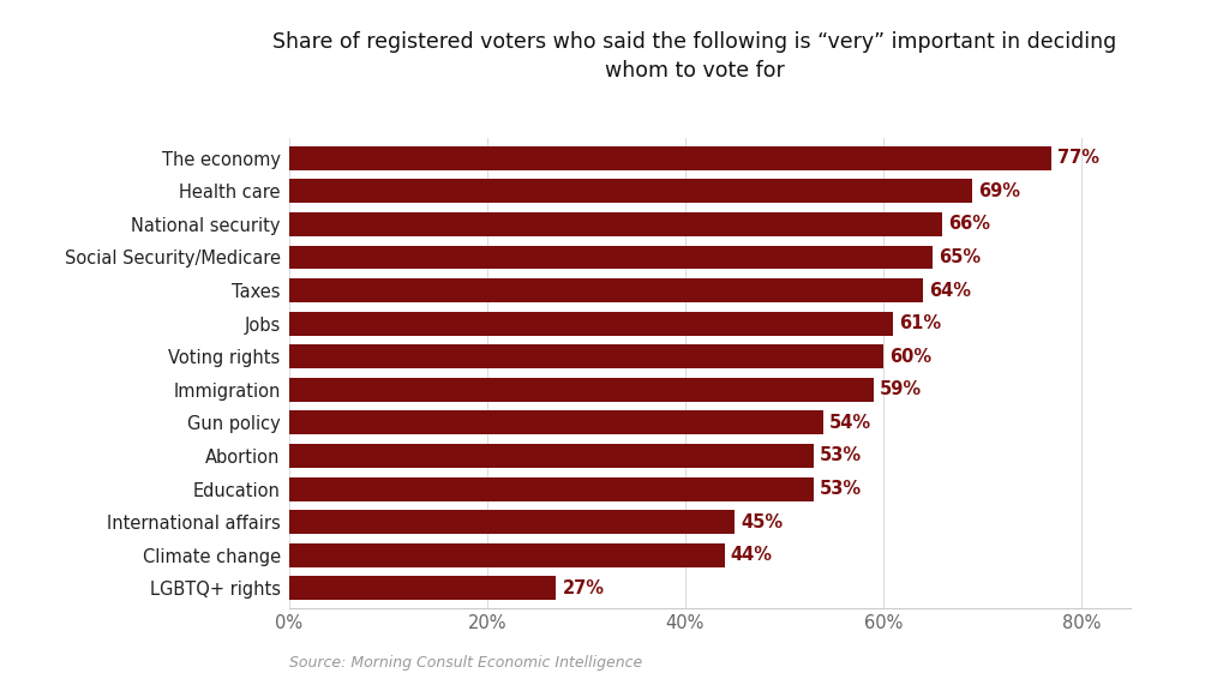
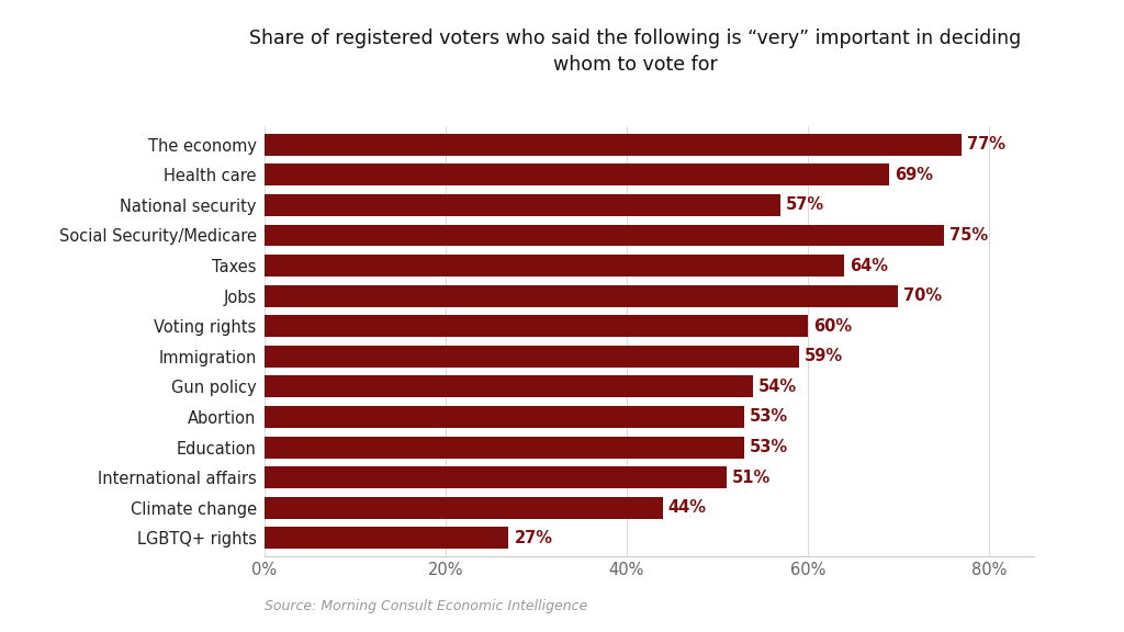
National security: 66% -> 57%
Social Security/Medicare: 65% -> 75%
Jobs: 61% -> 70%
International affairs: 45% -> 51%
